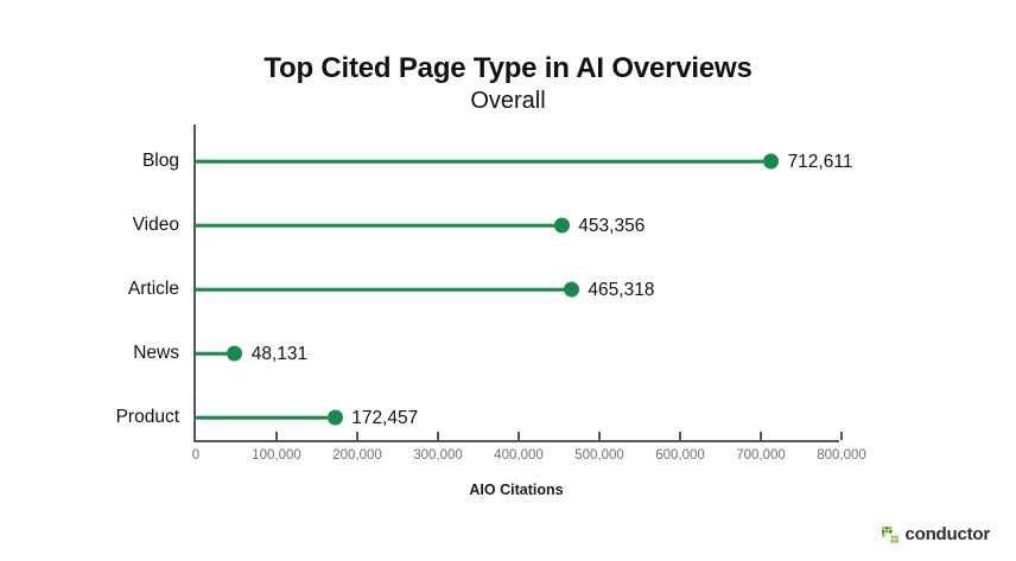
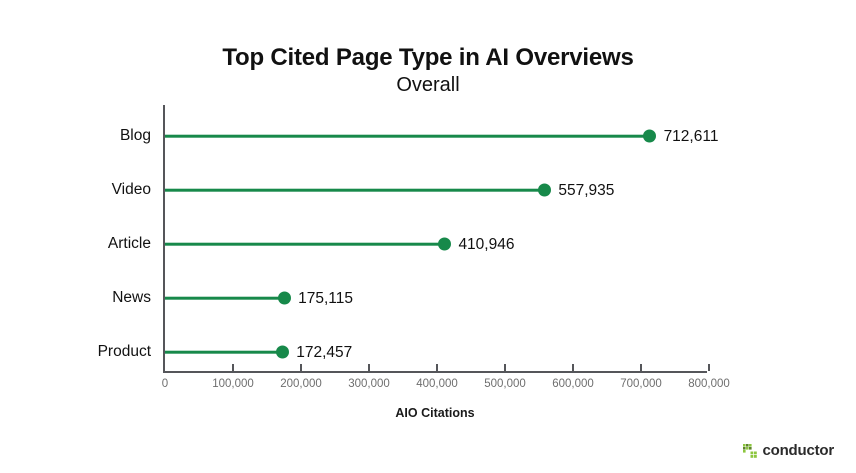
Video: 453,356 -> 557,935
Article: 465,318 -> 410,946
News: 48,131 -> 175,115
